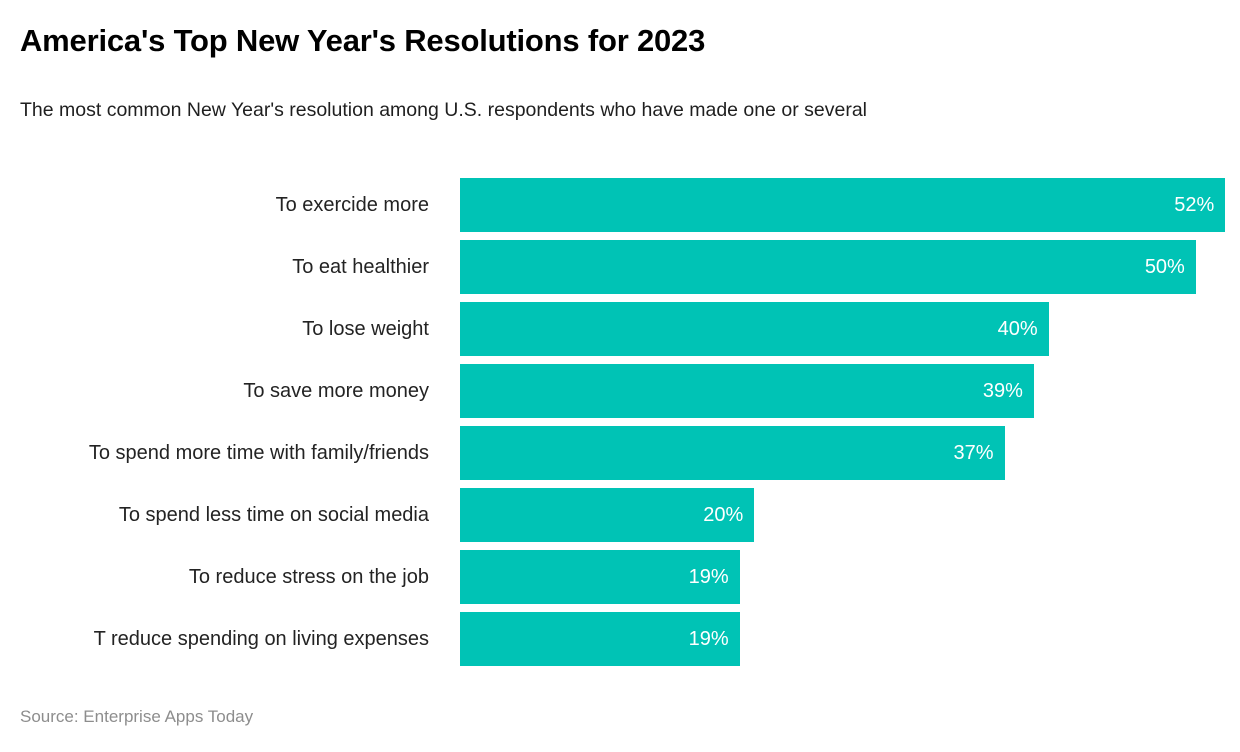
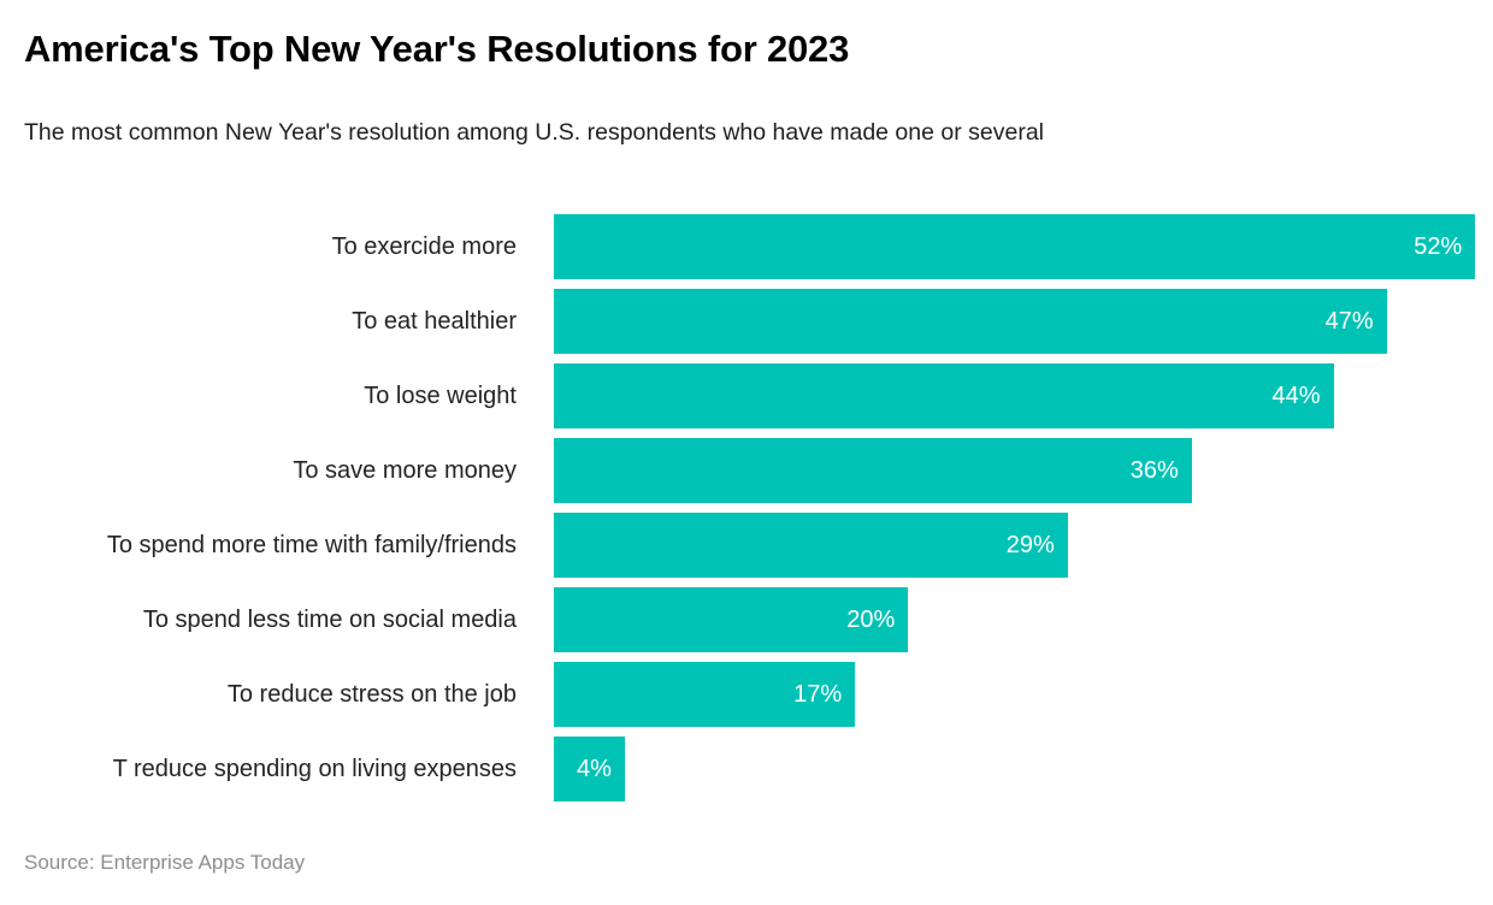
To eat healthier: 50% -> 47%
To lose weight: 40% -> 44%
To save more money: 39% -> 36%
To spend more time with family/friends: 37% -> 29%
To reduce stress on the job: 19% -> 17%
T reduce spending on living expenses: 19% -> 4%
